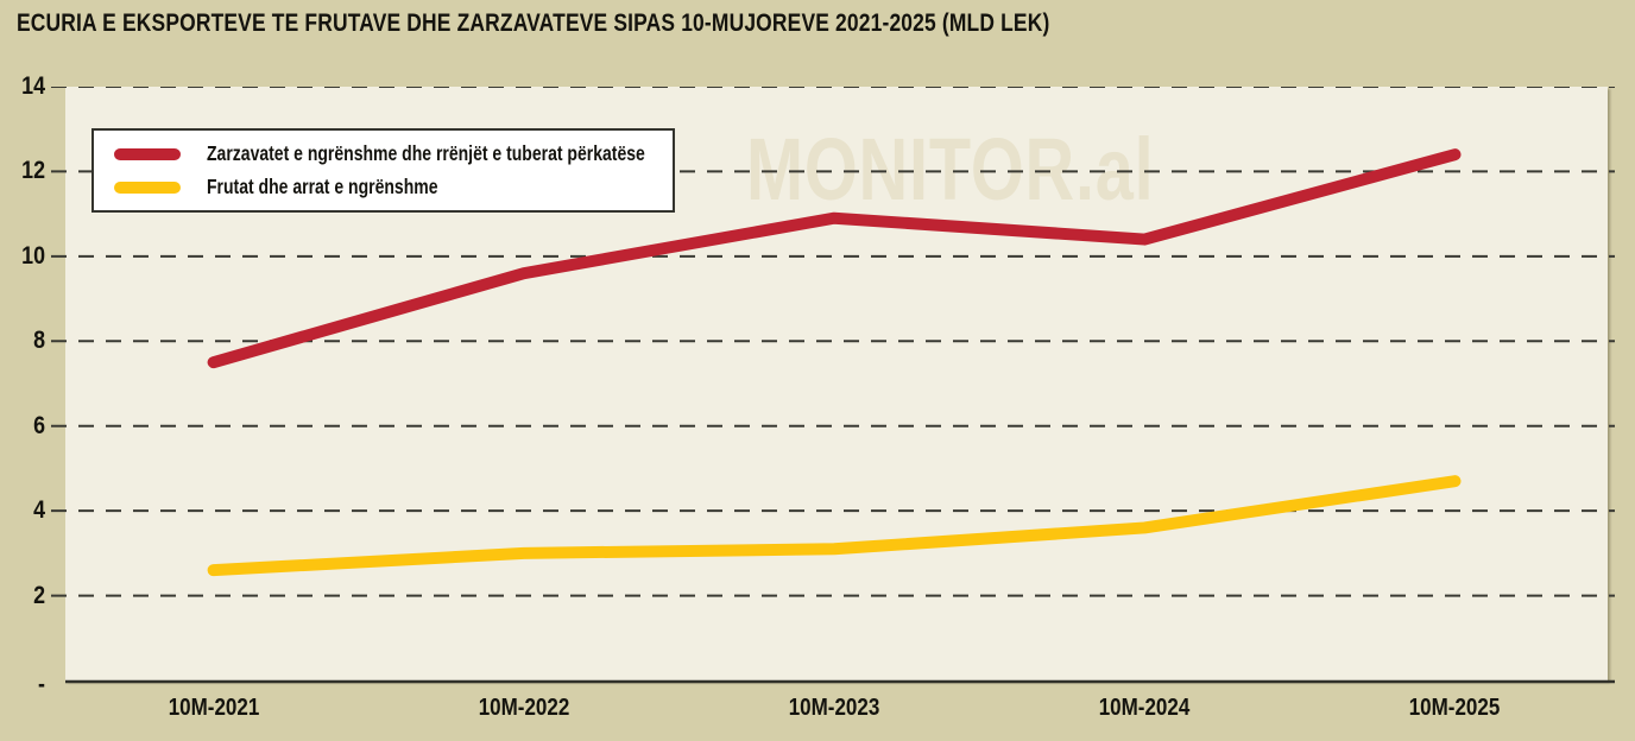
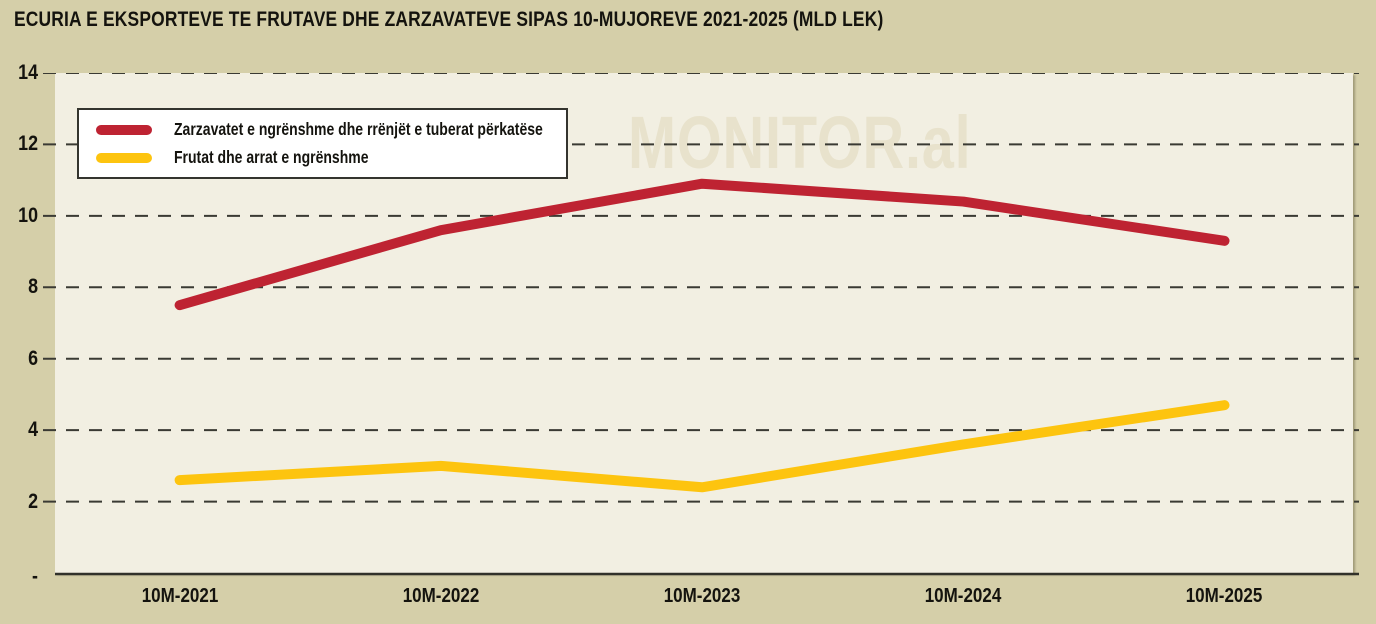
Frutat dhe arrat e ngrënshme/10M-2023: 3.1 -> 2.4
Zarzavatet e ngrënshme dhe rrënjët e tuberat përkatëse/10M-2025: 12.4 -> 9.3
